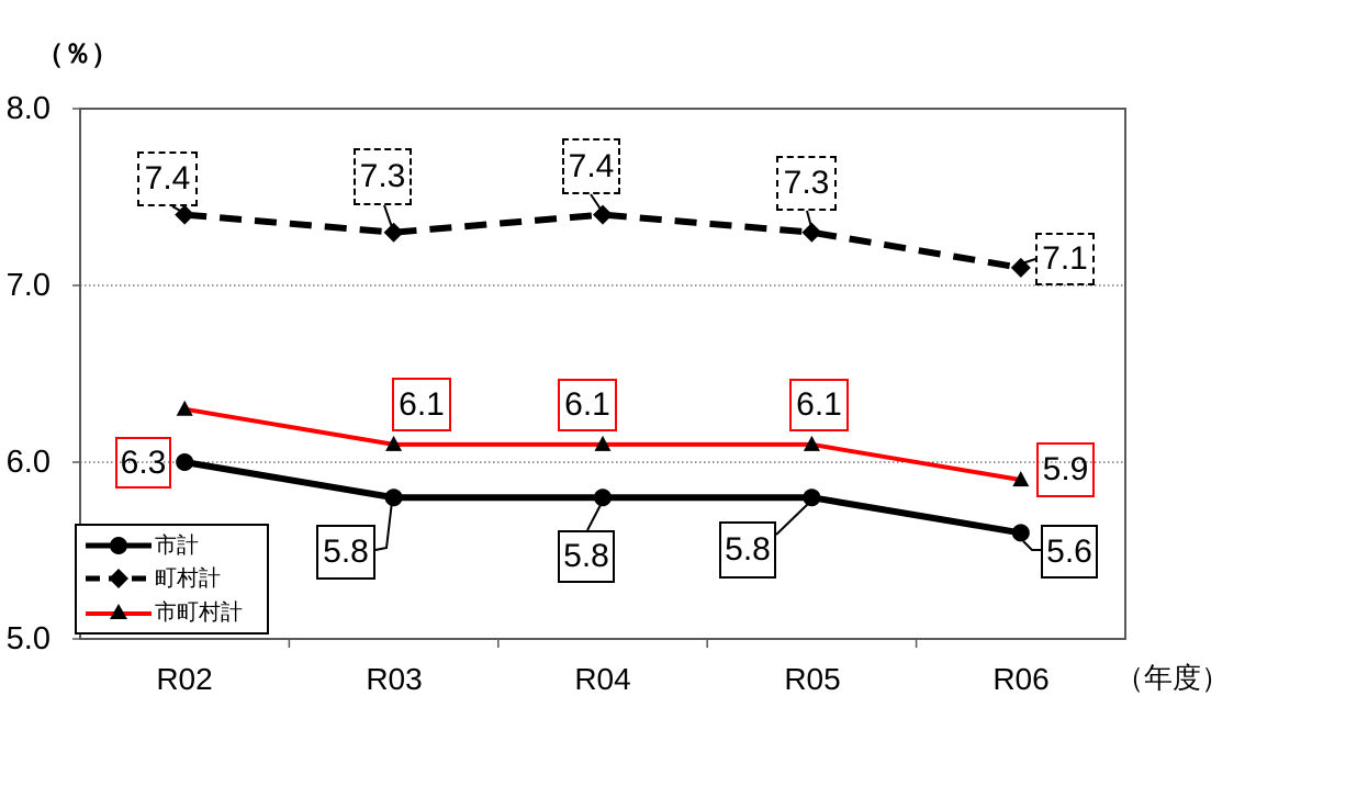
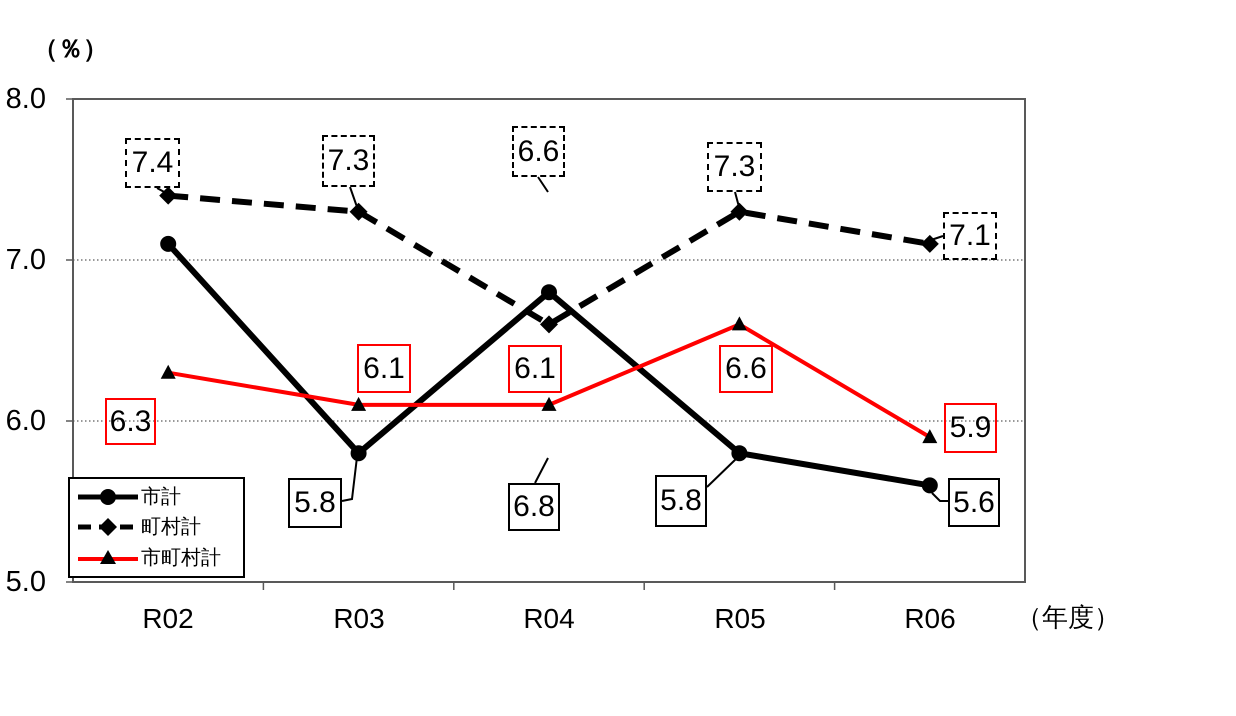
市計/R02: 6.0 -> 7.1
市計/R04: 5.8 -> 6.8
町村計/R04: 7.4 -> 6.6
市町村計/R05: 6.1 -> 6.6
